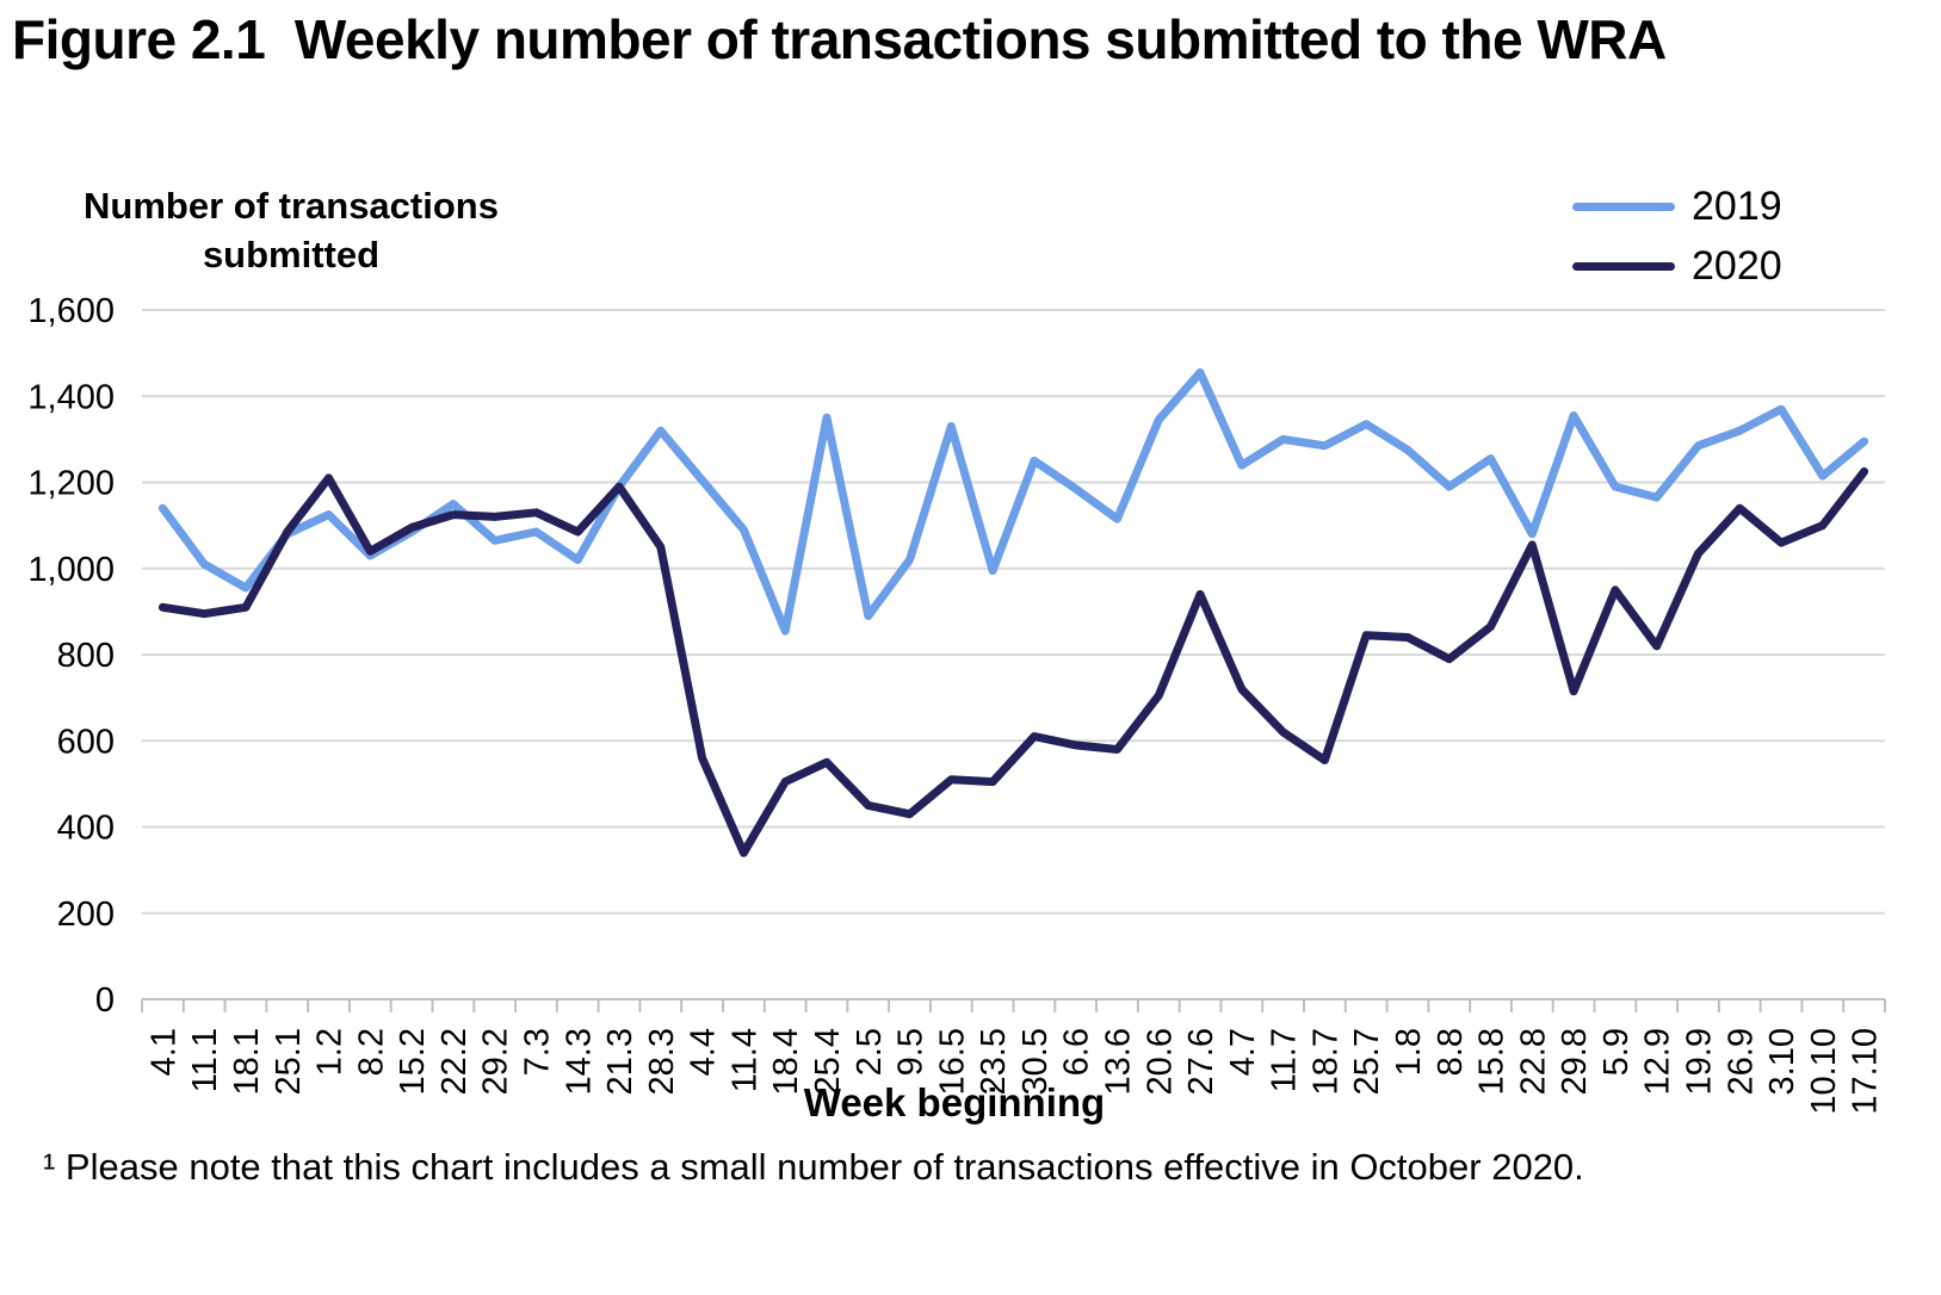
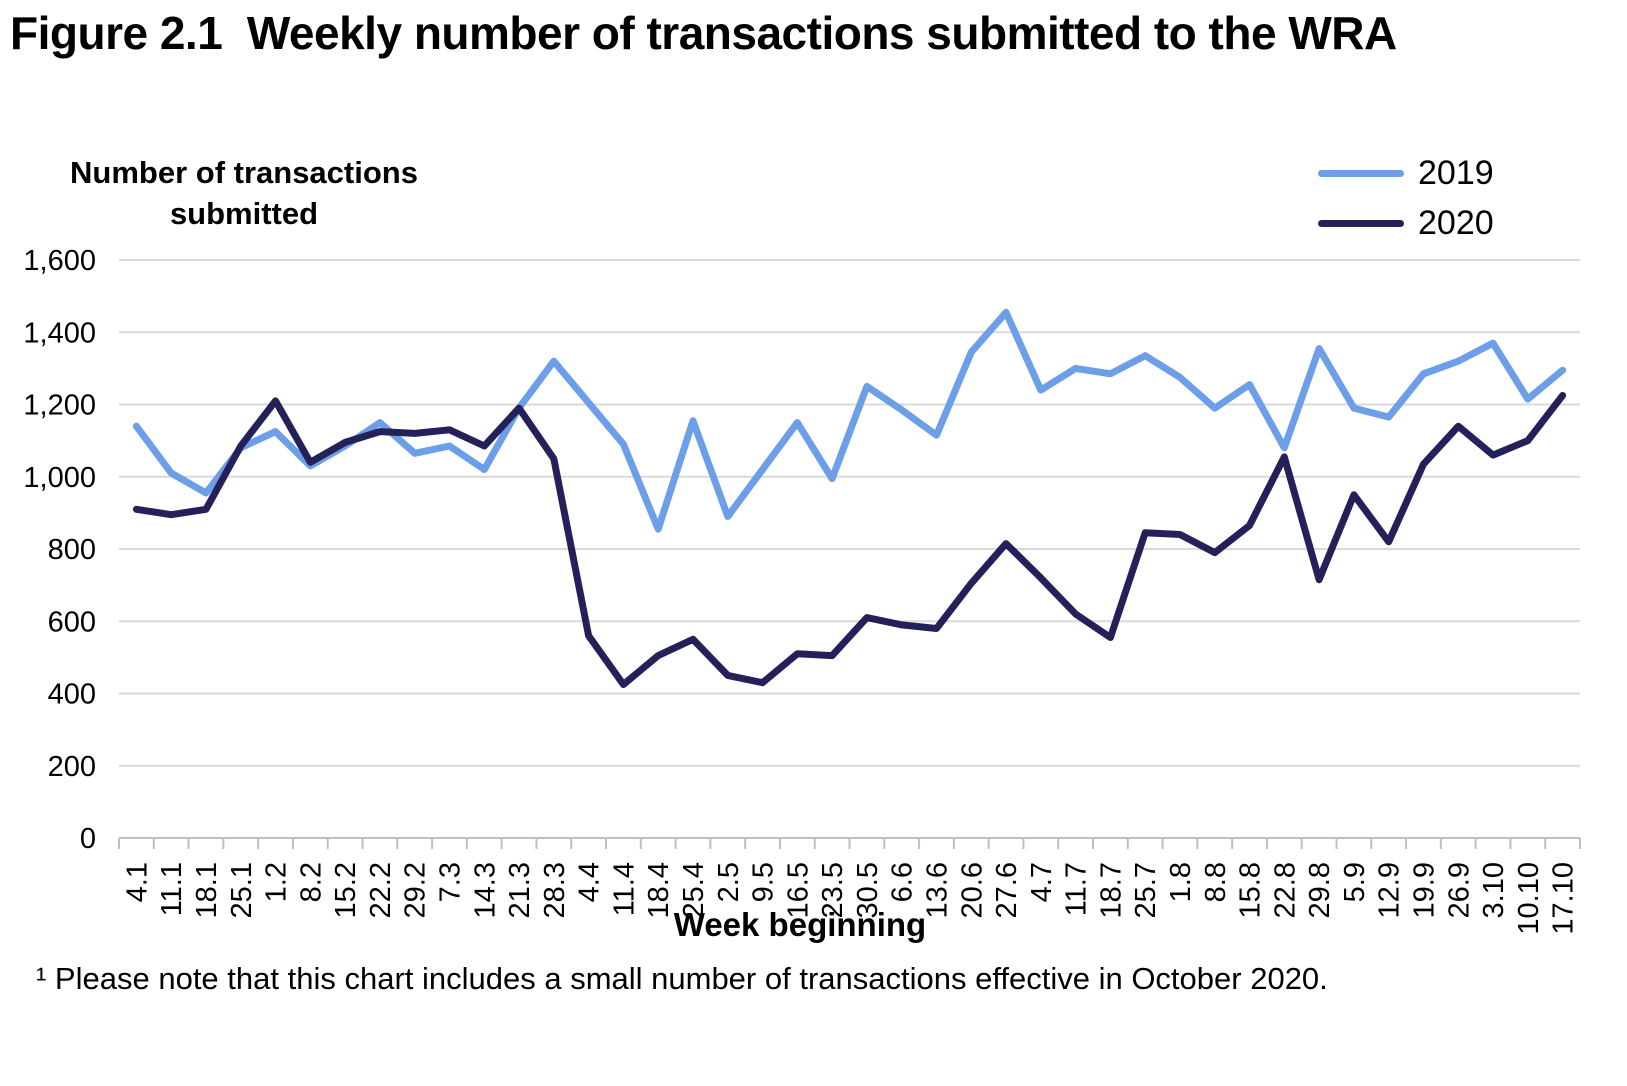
2020/11.4: 340 -> 420
2019/25.4: 1350 -> 1160
2019/16.5: 1330 -> 1150
2020/27.6: 940 -> 820
